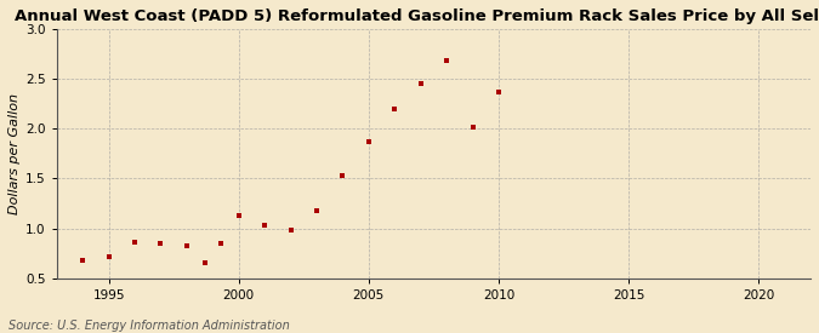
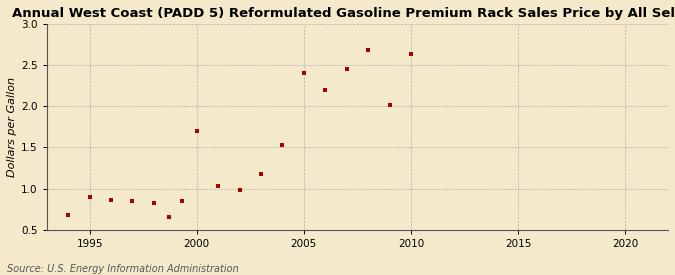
1995: 0.72 -> 0.90
2000: 1.13 -> 1.70
2005: 1.87 -> 2.40
2010: 2.37 -> 2.64
